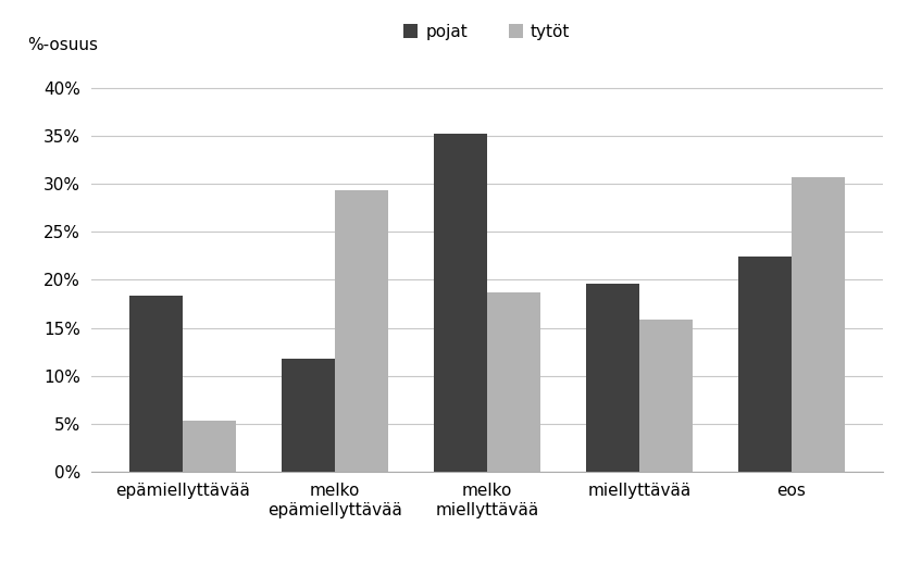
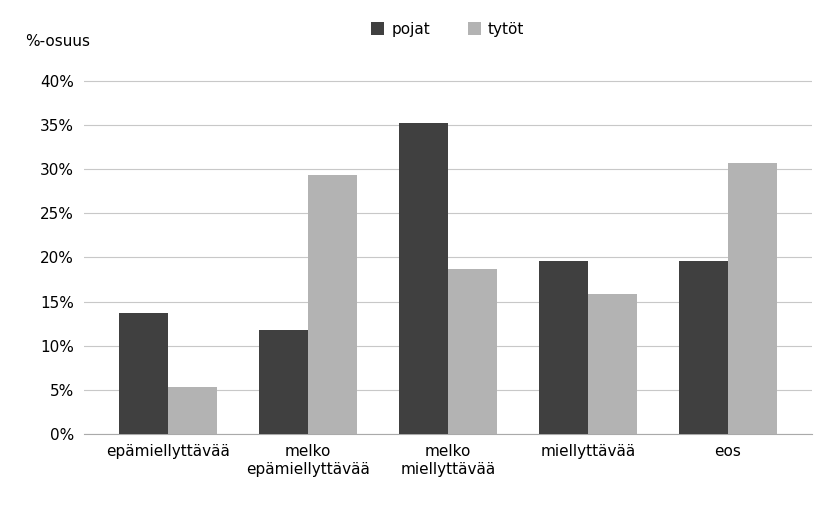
pojat/epämiellyttävää: 18.4% -> 13.7%
pojat/eos: 22.4% -> 19.6%
